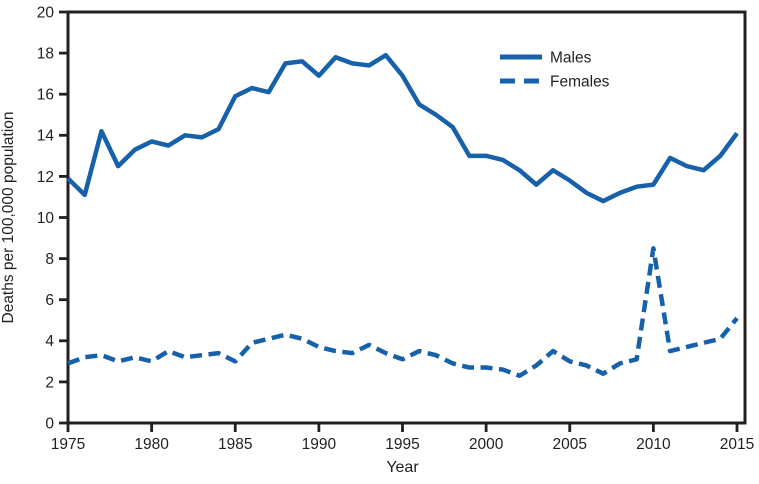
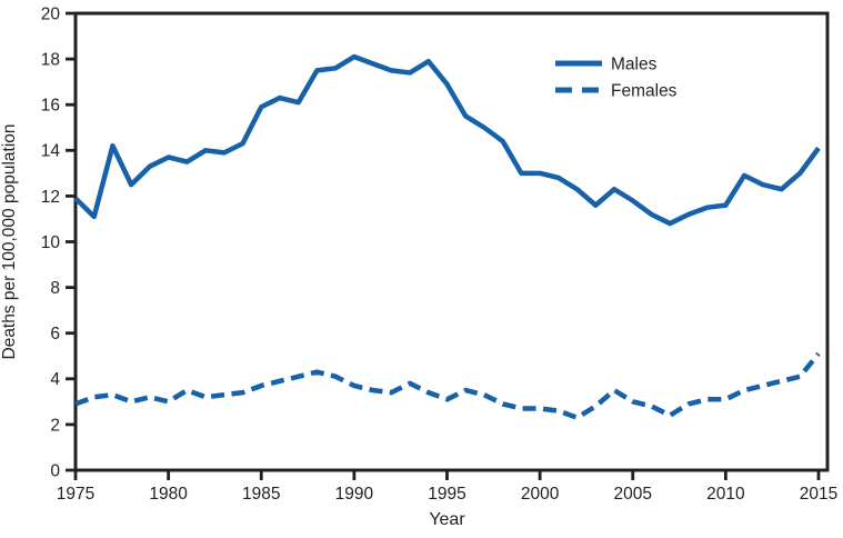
Females/1985: 3.0 -> 3.7
Males/1990: 16.9 -> 18.1
Females/2010: 8.5 -> 3.1
